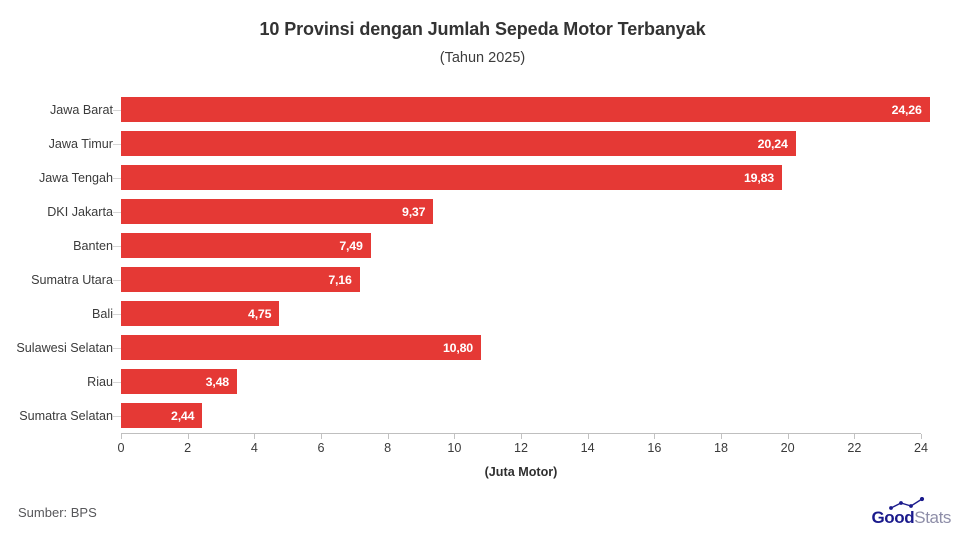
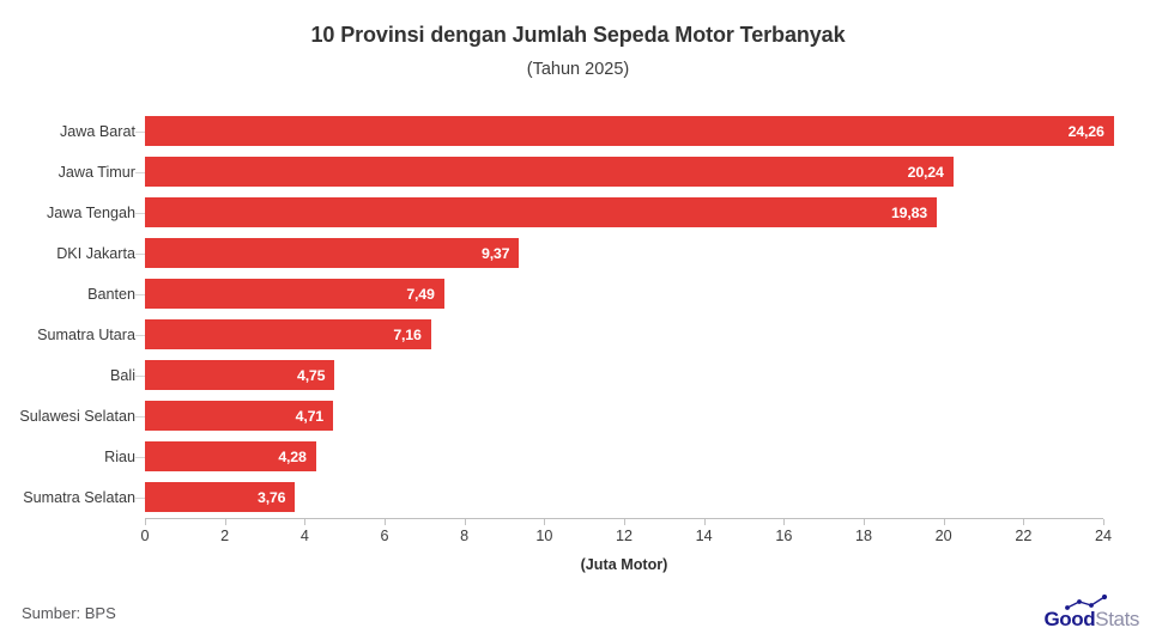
Sulawesi Selatan: 10,80 -> 4,71
Riau: 3,48 -> 4,28
Sumatra Selatan: 2,44 -> 3,76
